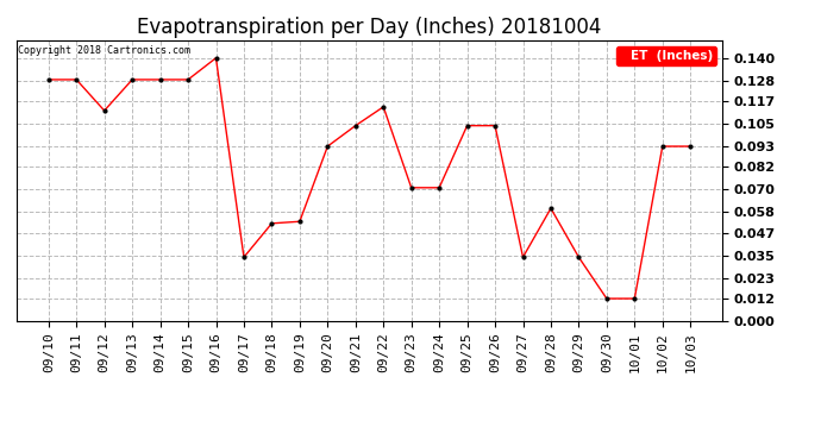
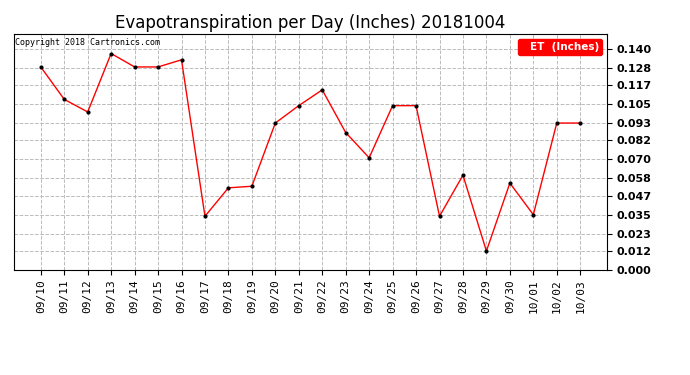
09/11: 0.129 -> 0.108
09/12: 0.112 -> 0.100
09/13: 0.129 -> 0.137
09/16: 0.140 -> 0.133
09/23: 0.071 -> 0.087
09/29: 0.034 -> 0.012
09/30: 0.012 -> 0.055
10/01: 0.012 -> 0.035
